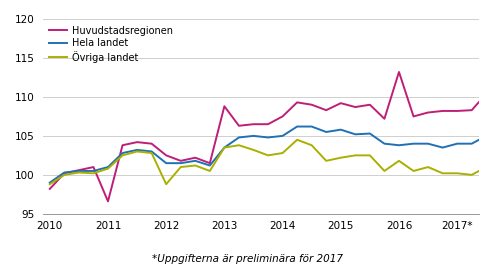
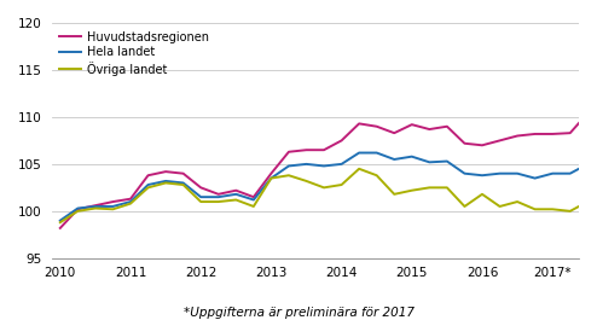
Huvudstadsregionen/2011: 96.6 -> 101.3
Övriga landet/2012: 98.8 -> 101.0
Huvudstadsregionen/2013: 108.8 -> 104.0
Huvudstadsregionen/2016: 113.2 -> 107.0
